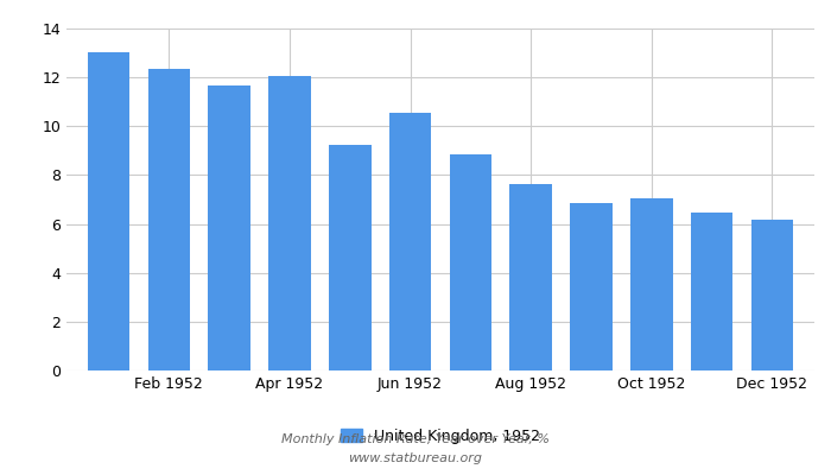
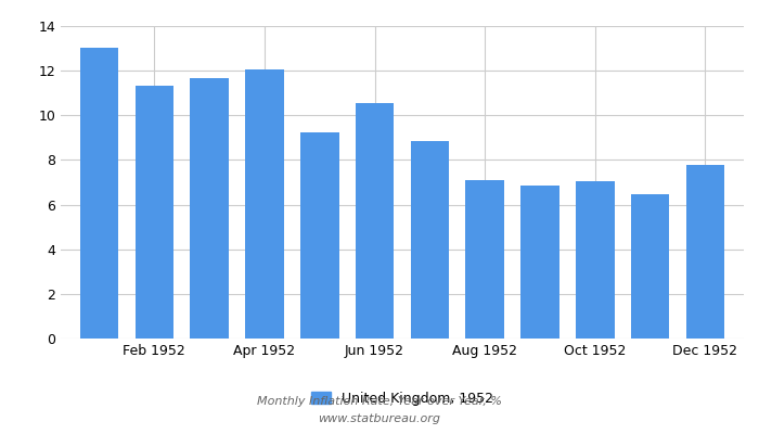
Feb 1952: 12.35 -> 11.35
Aug 1952: 7.65 -> 7.10
Dec 1952: 6.15 -> 7.80
